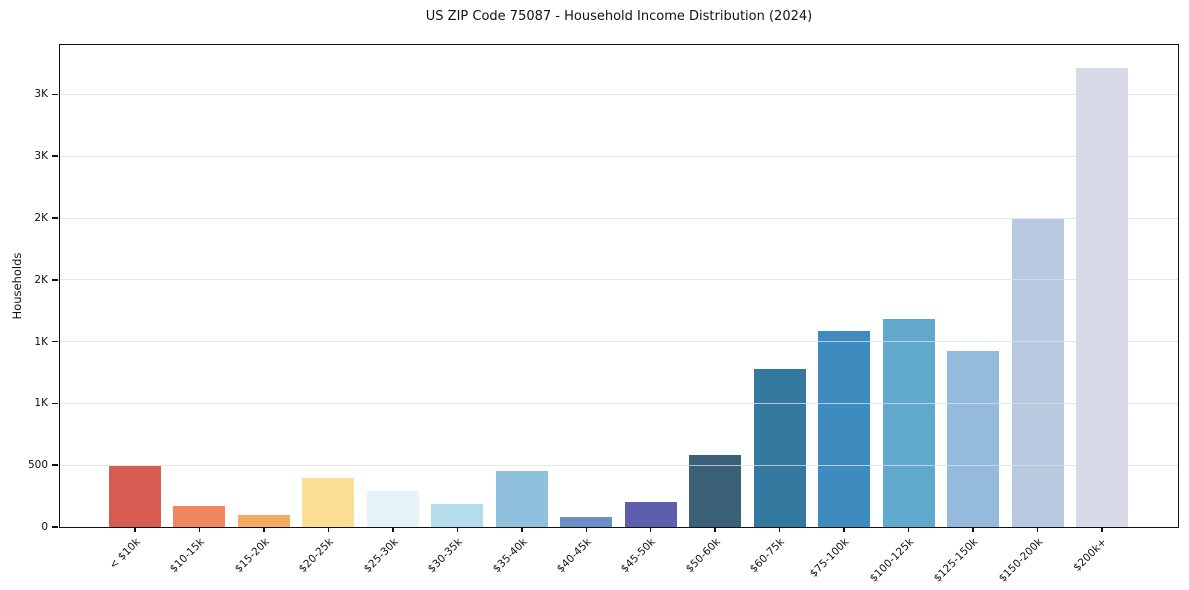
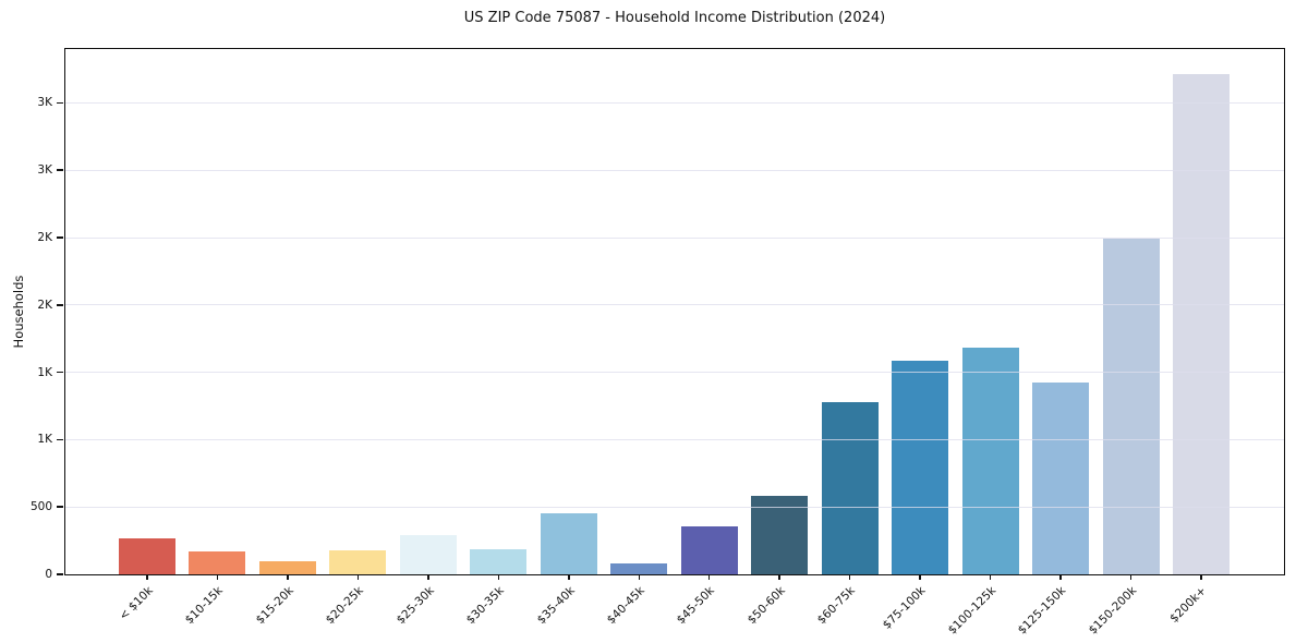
< $10k: 0.49K -> 0.27K
$20-25k: 0.40K -> 0.18K
$45-50k: 0.20K -> 0.36K
